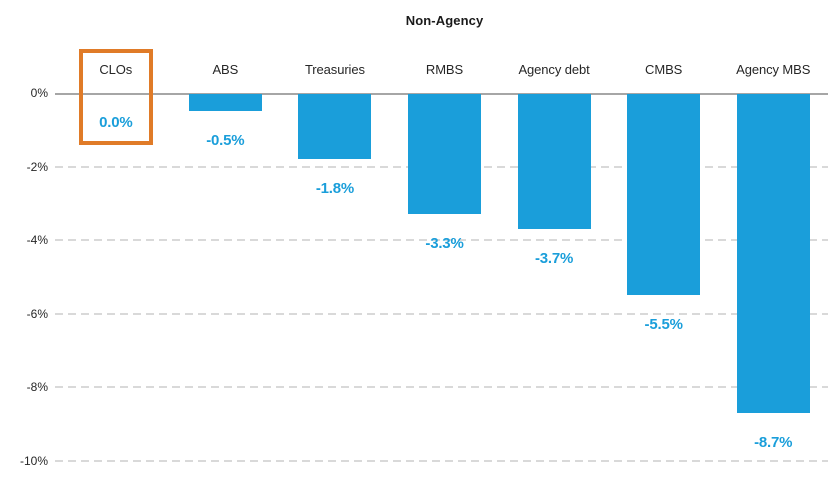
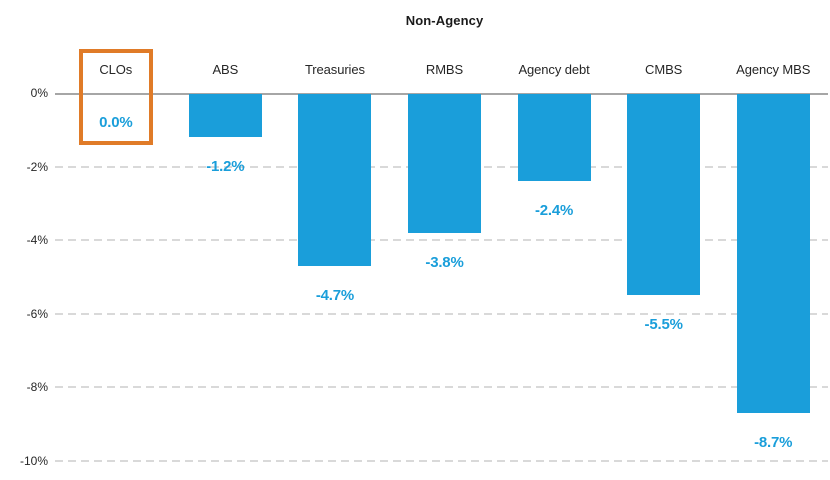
ABS: -0.5% -> -1.2%
Treasuries: -1.8% -> -4.7%
RMBS: -3.3% -> -3.8%
Agency debt: -3.7% -> -2.4%
